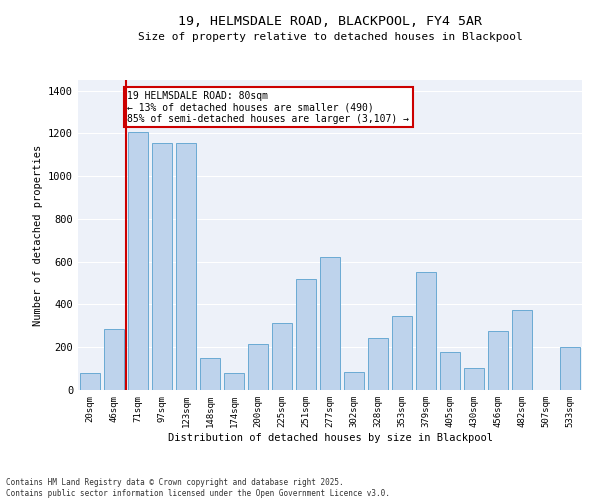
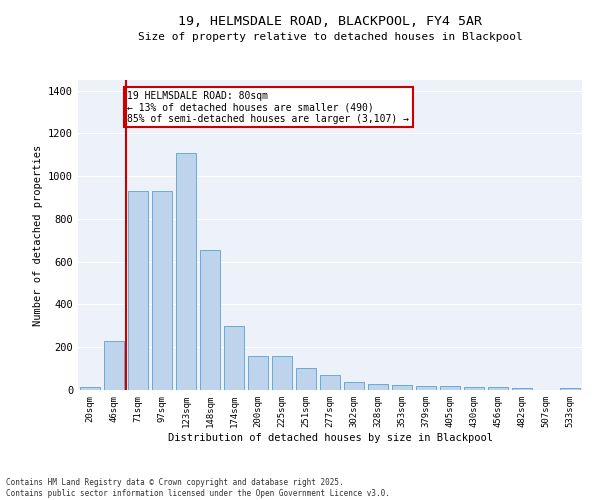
20sqm: 80 -> 15
46sqm: 285 -> 230
71sqm: 1205 -> 930
97sqm: 1155 -> 930
123sqm: 1155 -> 1110
148sqm: 150 -> 655
174sqm: 80 -> 300
200sqm: 215 -> 160
225sqm: 315 -> 160
251sqm: 520 -> 105
277sqm: 620 -> 70
302sqm: 85 -> 38
328sqm: 245 -> 28
353sqm: 345 -> 25
379sqm: 550 -> 20
405sqm: 180 -> 20
430sqm: 105 -> 15
456sqm: 275 -> 15
482sqm: 375 -> 10
533sqm: 200 -> 8
